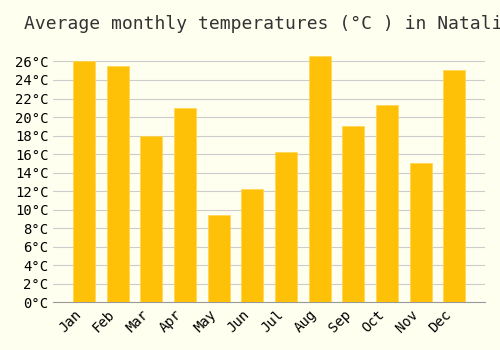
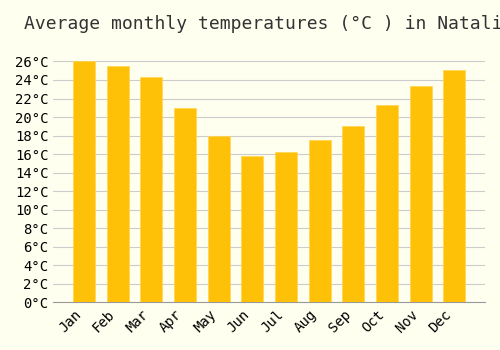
Mar: 18.0°C -> 24.3°C
May: 9.4°C -> 18.0°C
Jun: 12.2°C -> 15.8°C
Aug: 26.6°C -> 17.5°C
Nov: 15.0°C -> 23.3°C
